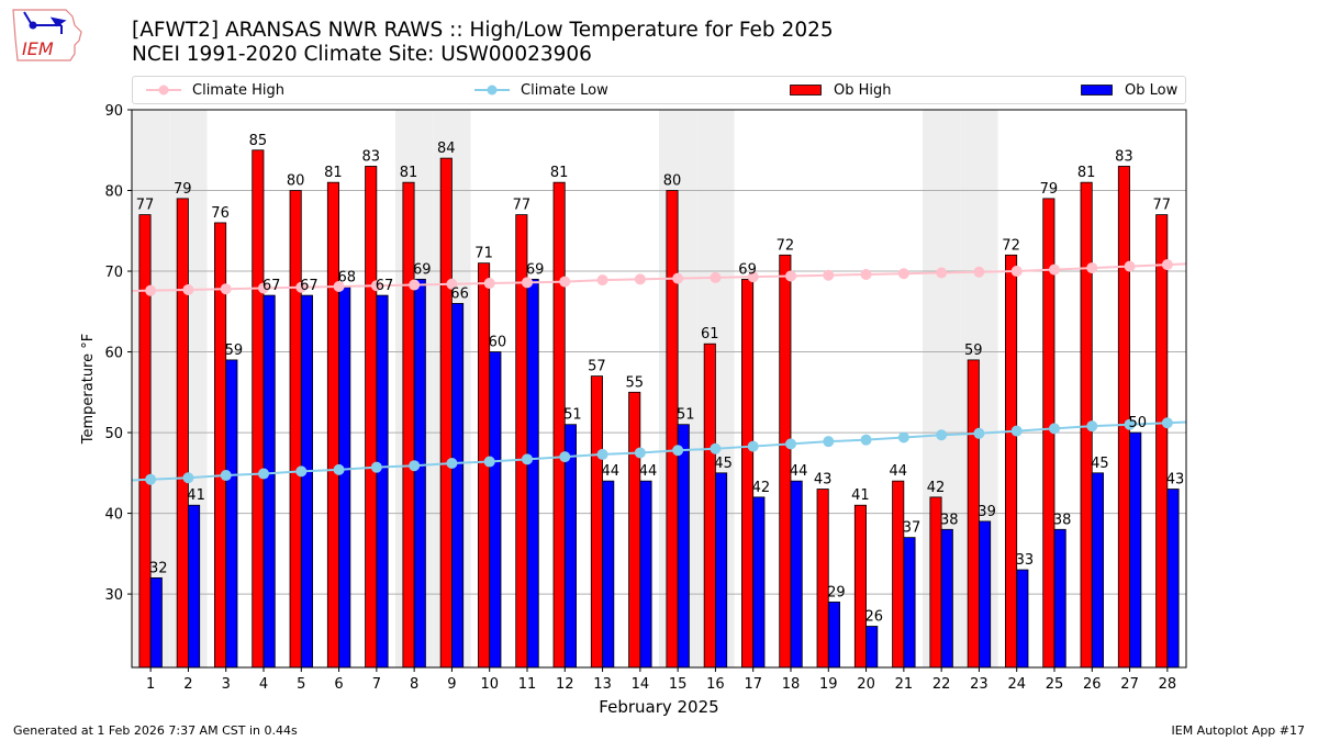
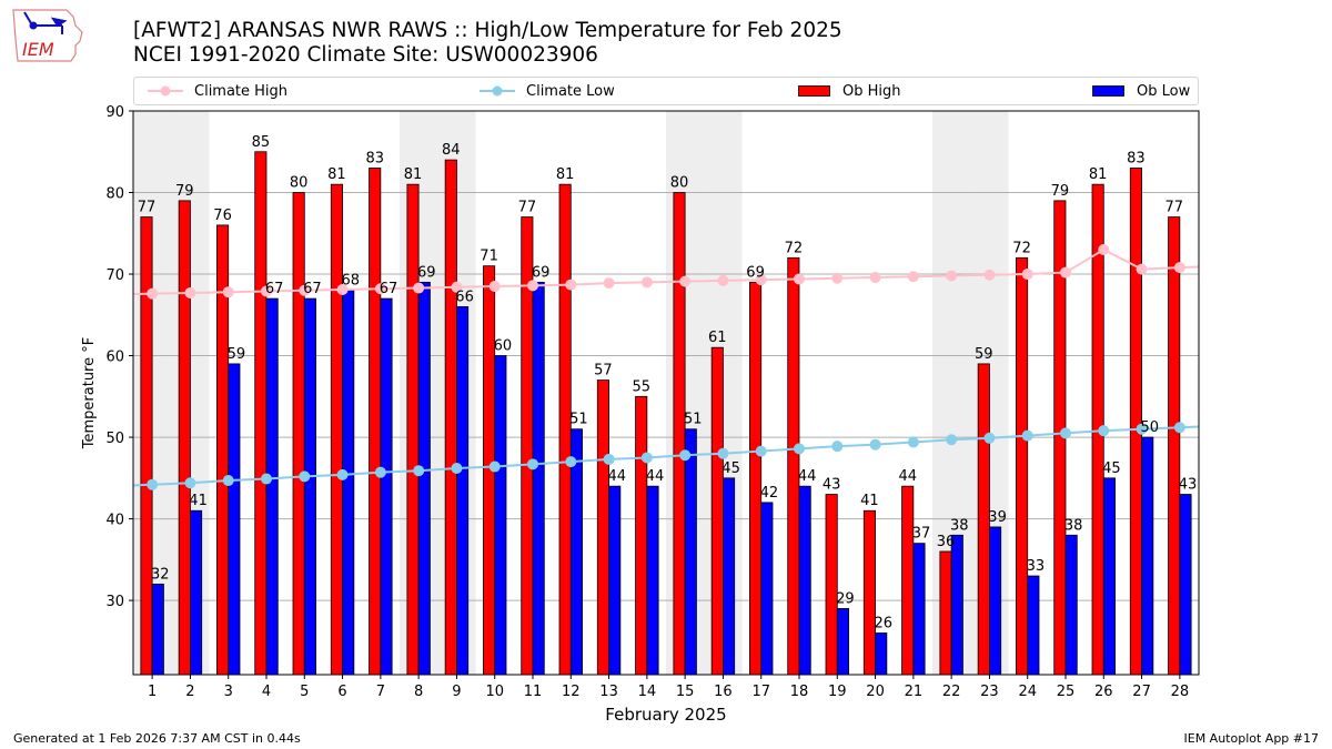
Ob High/22: 42 -> 36
Climate High/26: 70 -> 73
